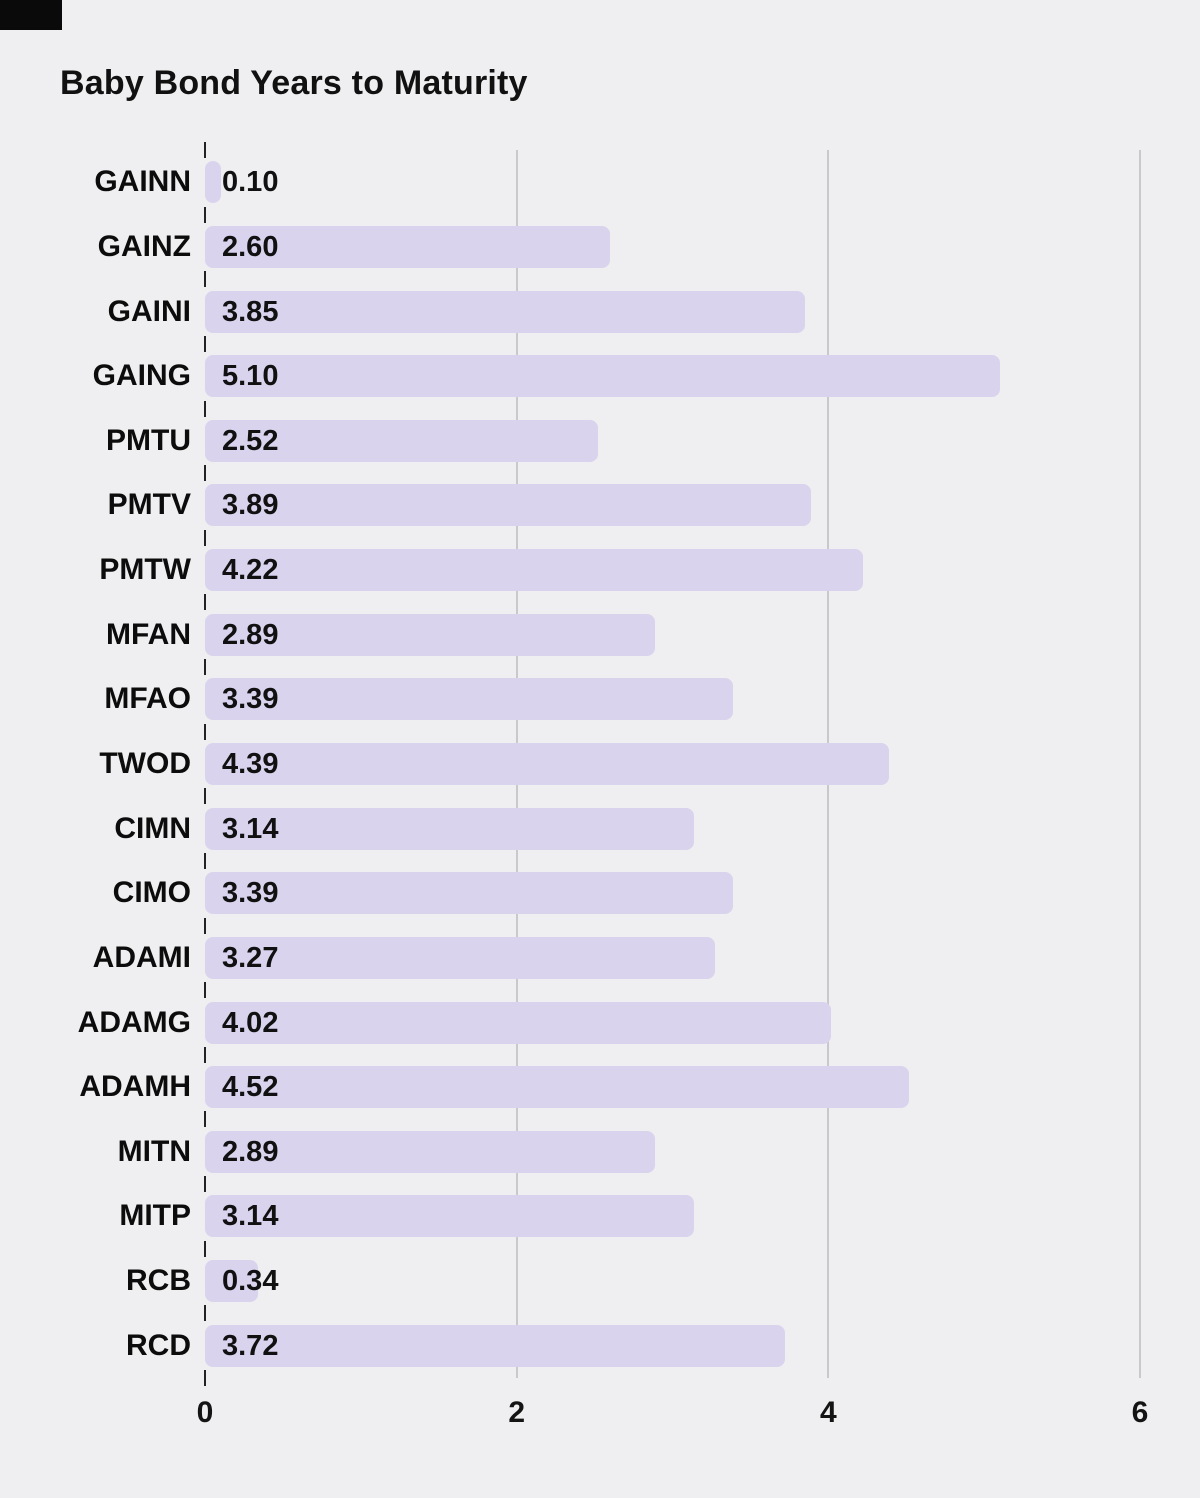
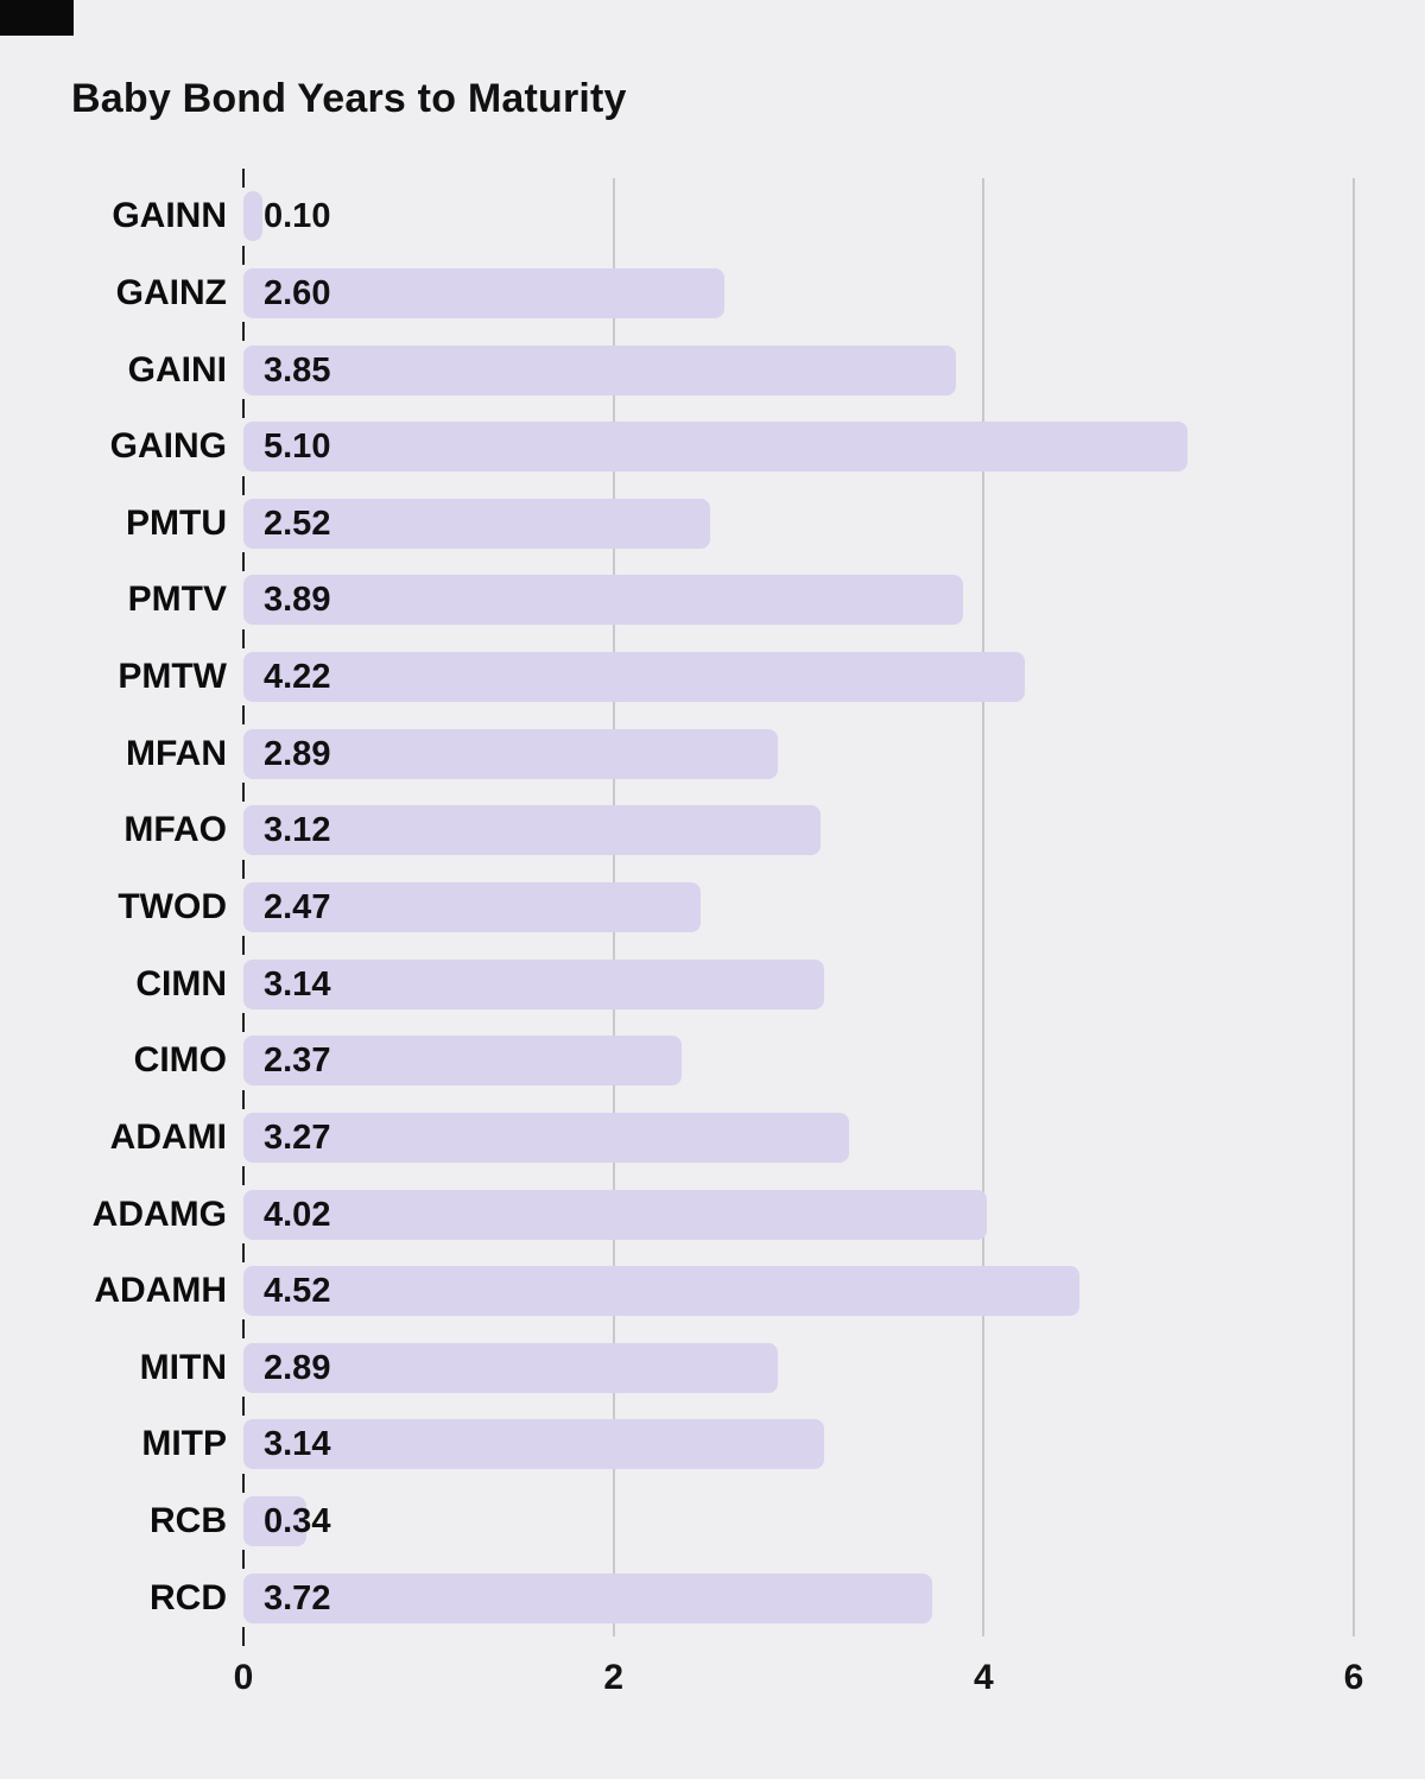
MFAO: 3.39 -> 3.12
TWOD: 4.39 -> 2.47
CIMO: 3.39 -> 2.37
